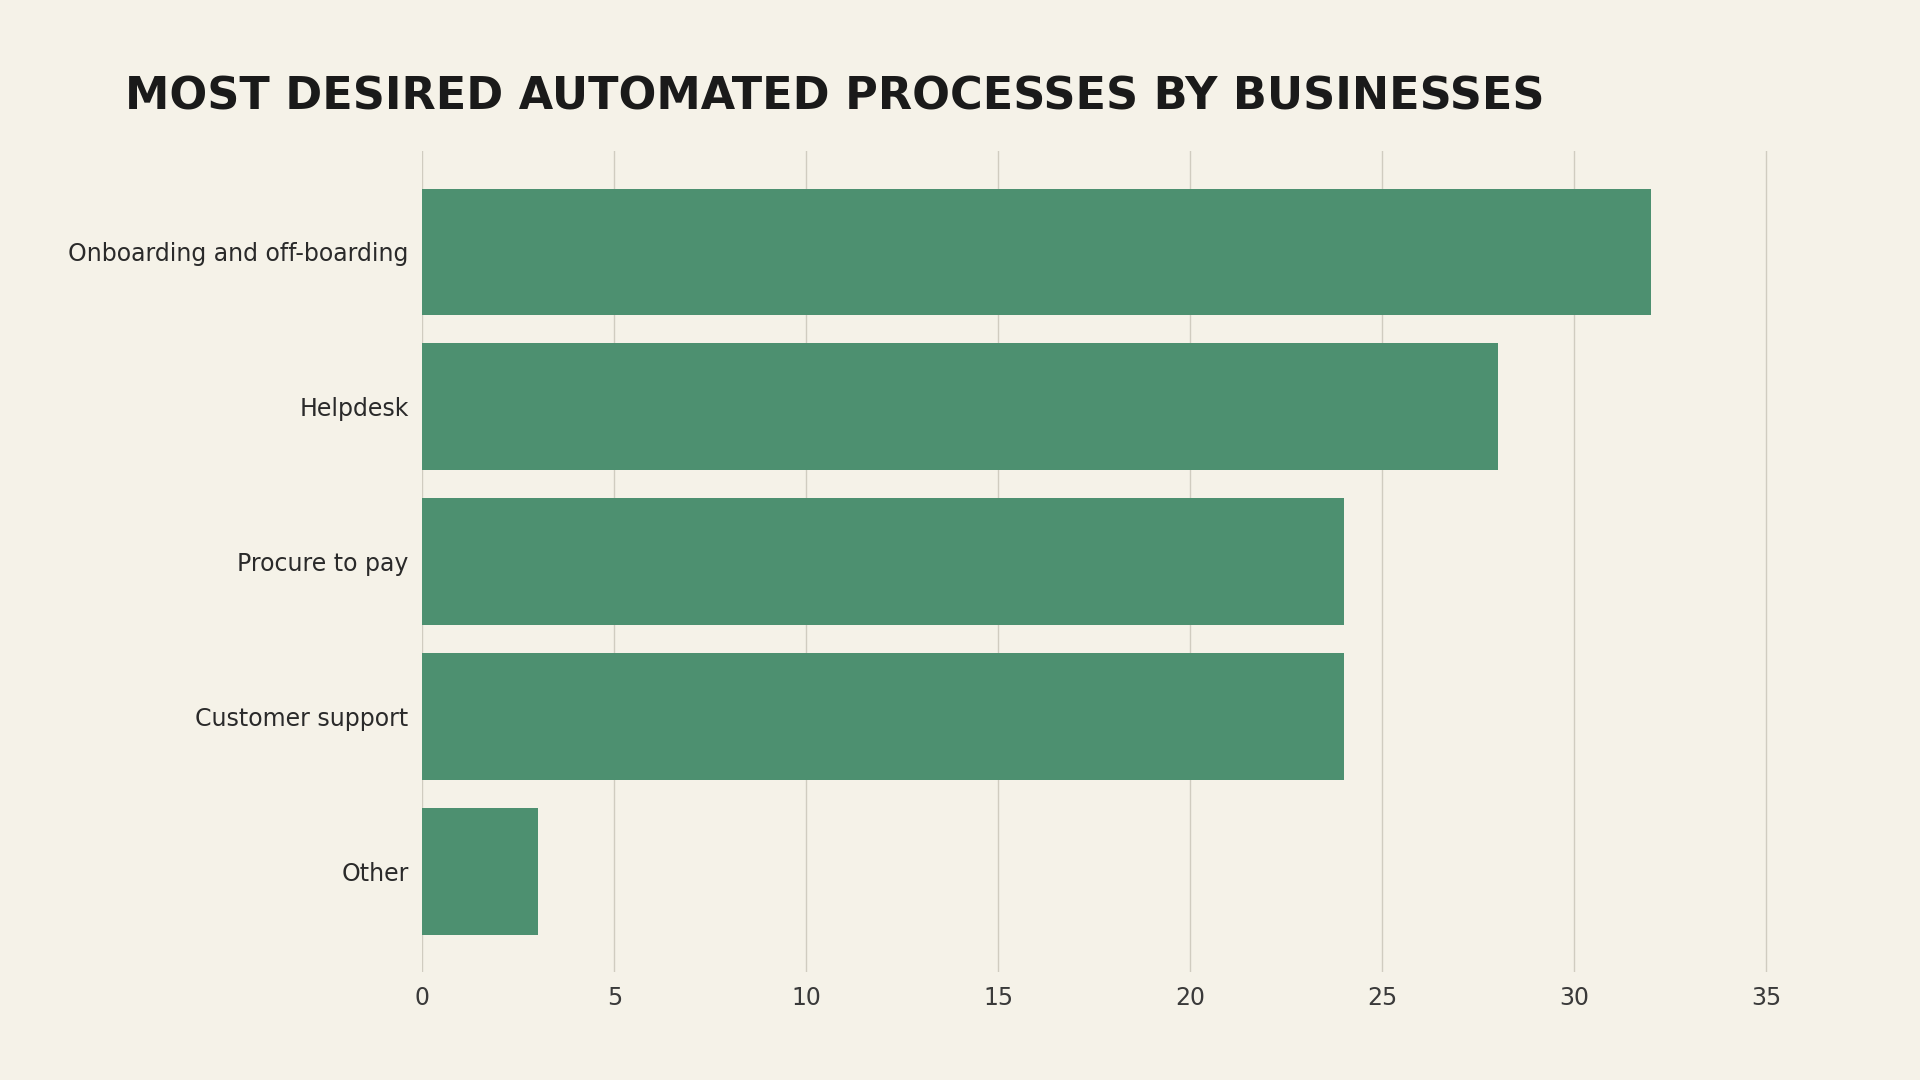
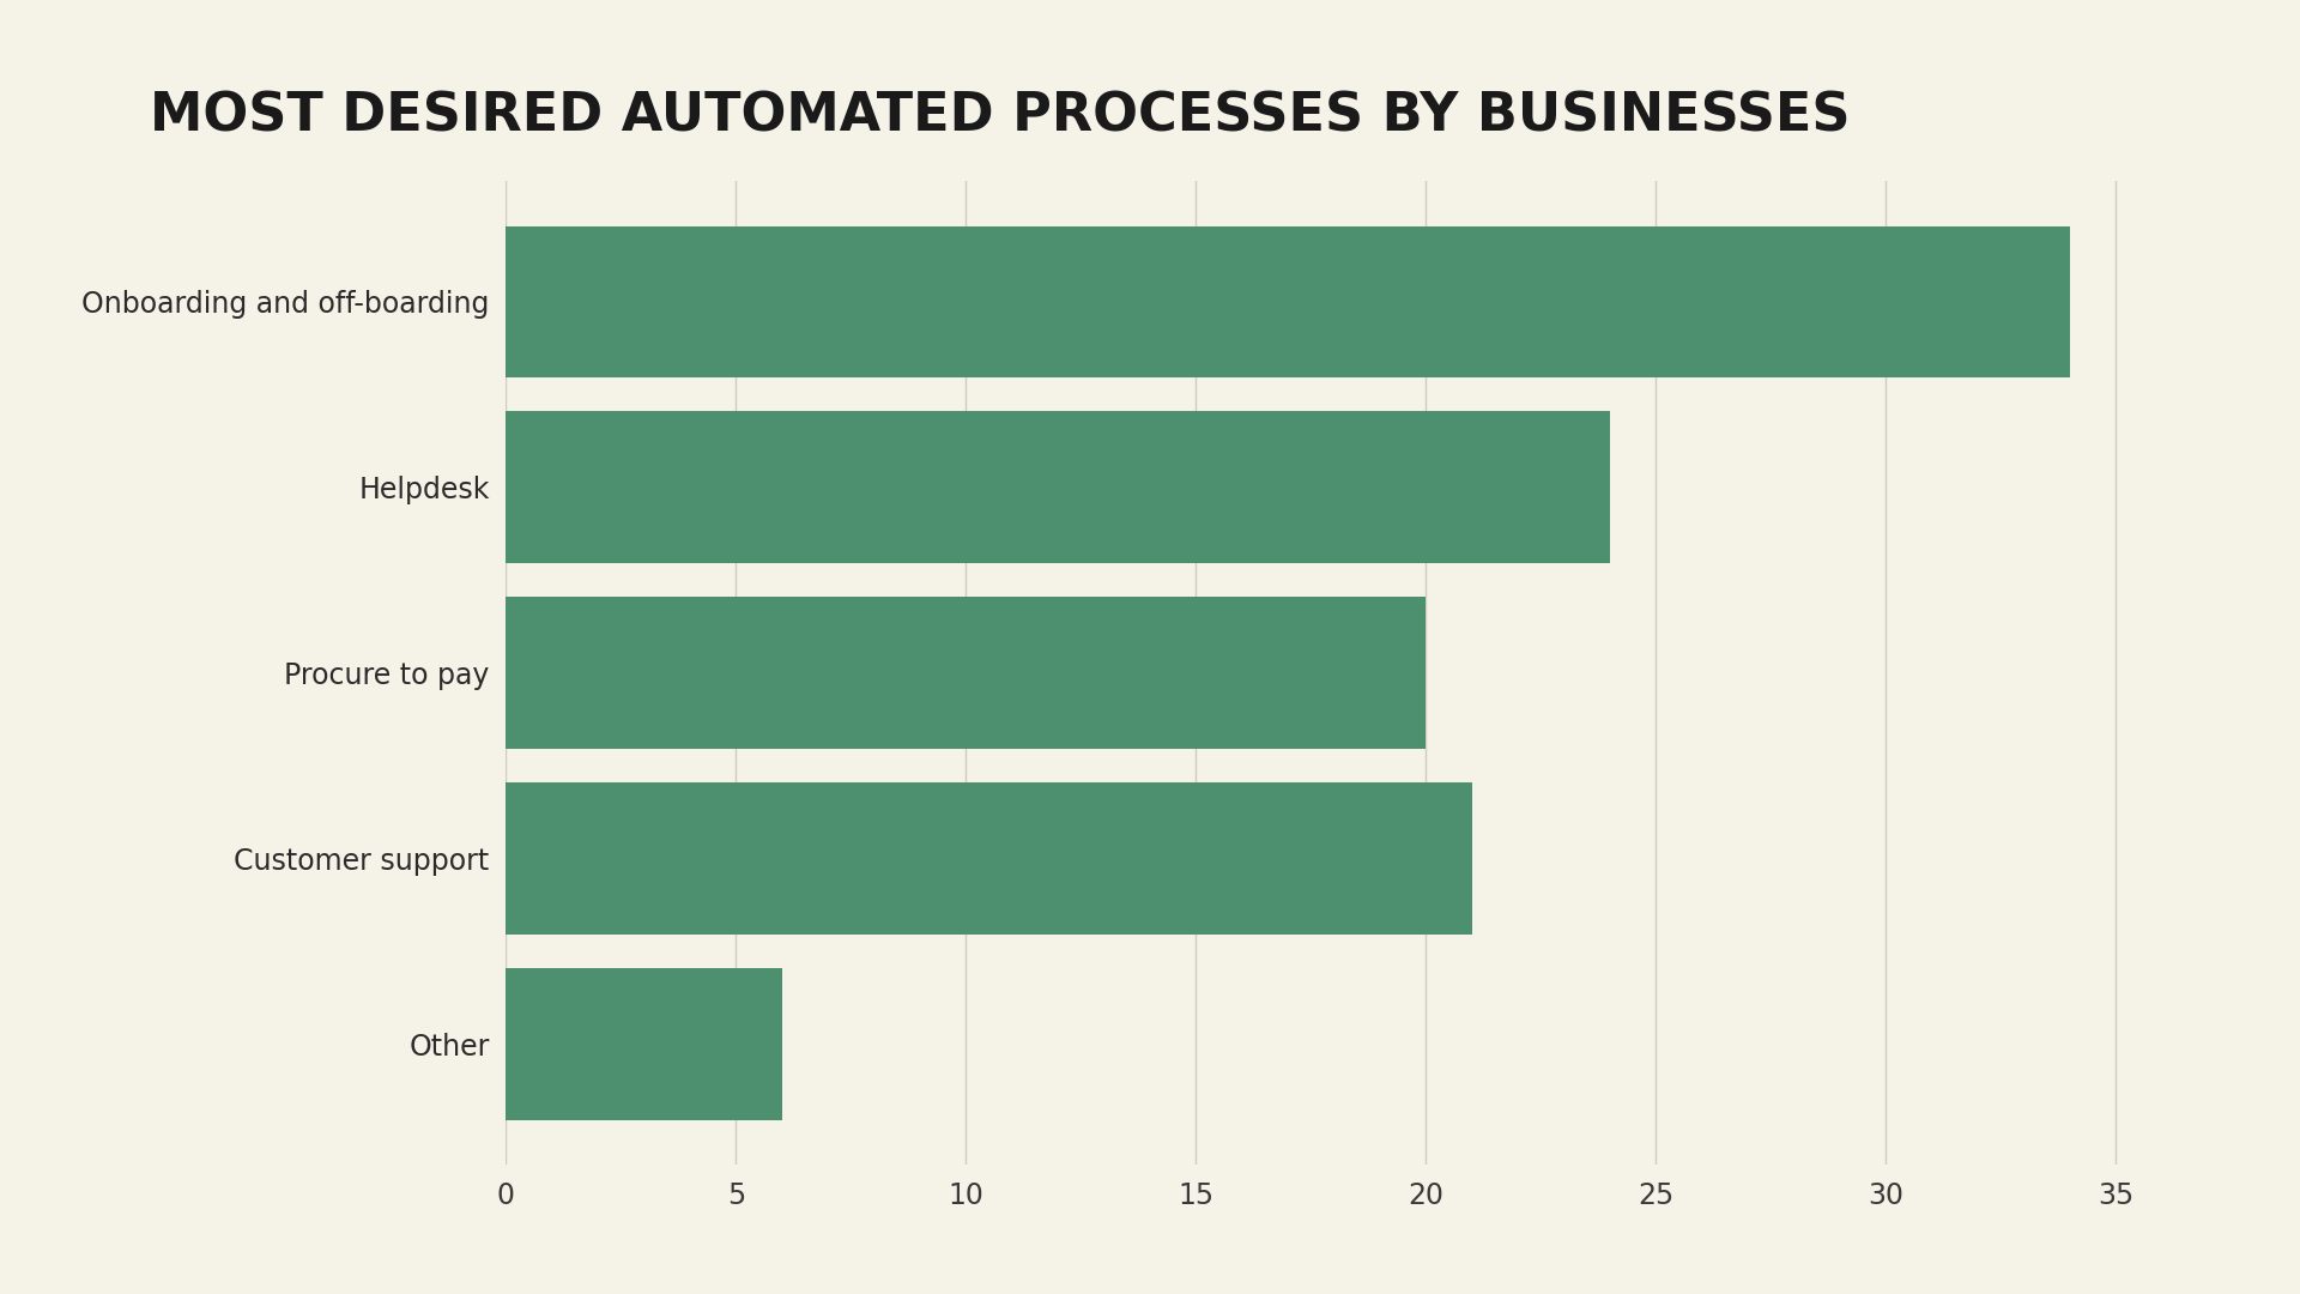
Onboarding and off-boarding: 32 -> 34
Helpdesk: 28 -> 24
Procure to pay: 24 -> 20
Customer support: 24 -> 21
Other: 3 -> 6
